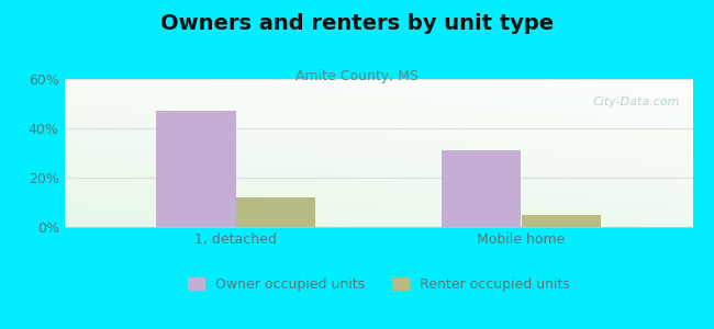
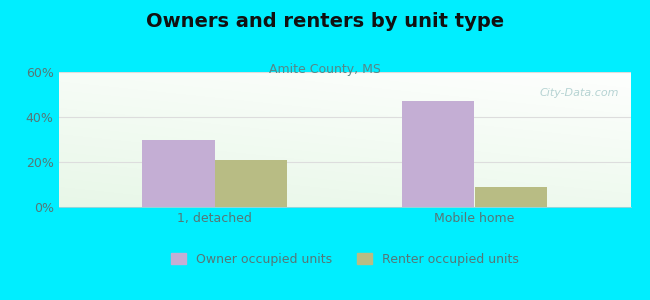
Owner occupied units/1, detached: 47% -> 30%
Renter occupied units/1, detached: 12% -> 21%
Owner occupied units/Mobile home: 31% -> 47%
Renter occupied units/Mobile home: 5% -> 9%
